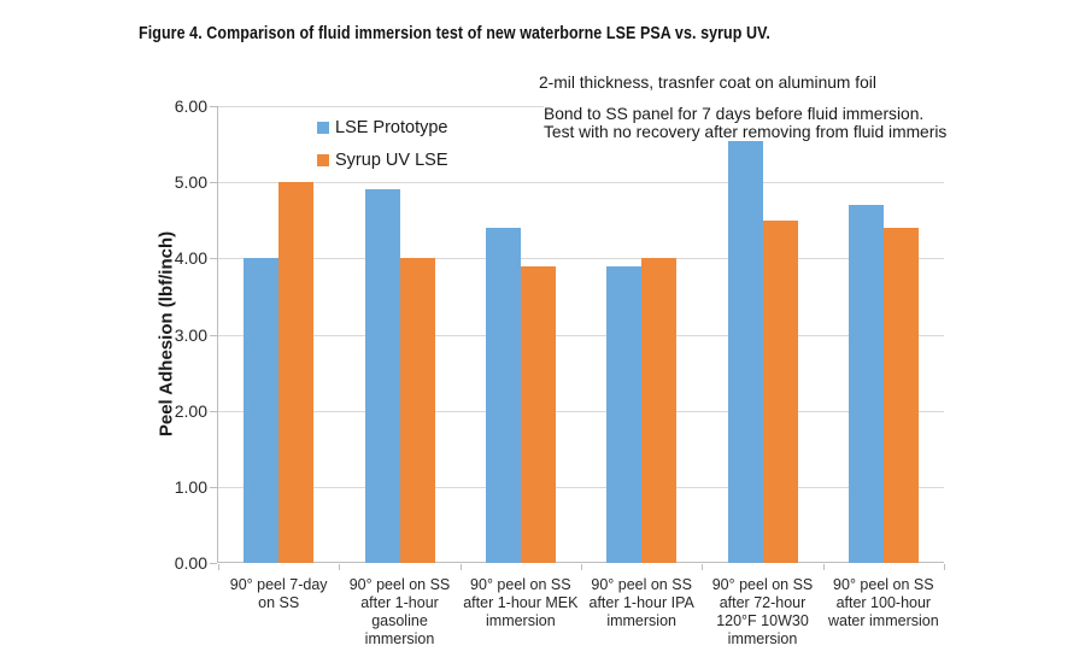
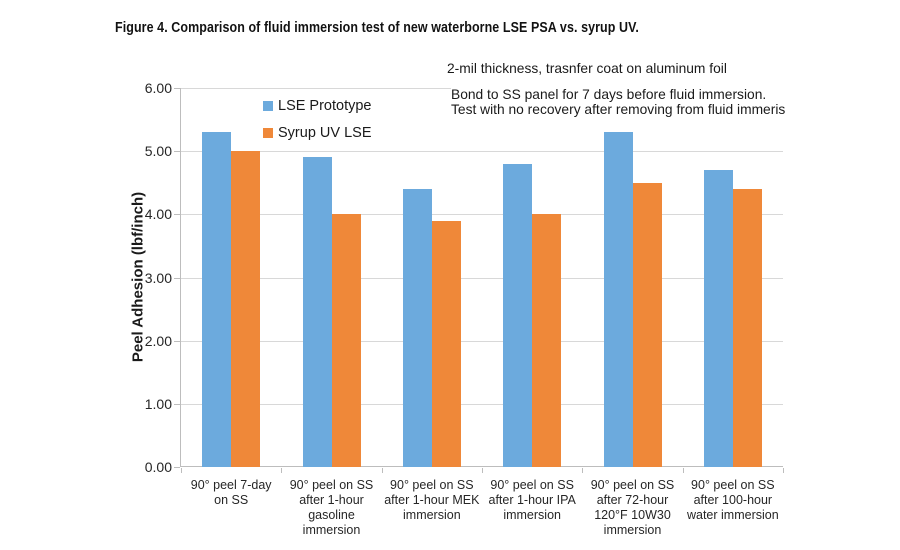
LSE Prototype/90° peel 7-day on SS: 4.0 -> 5.3
LSE Prototype/90° peel on SS after 1-hour IPA immersion: 3.9 -> 4.8
LSE Prototype/90° peel on SS after 72-hour 120°F 10W30 immersion: 5.7 -> 5.3
